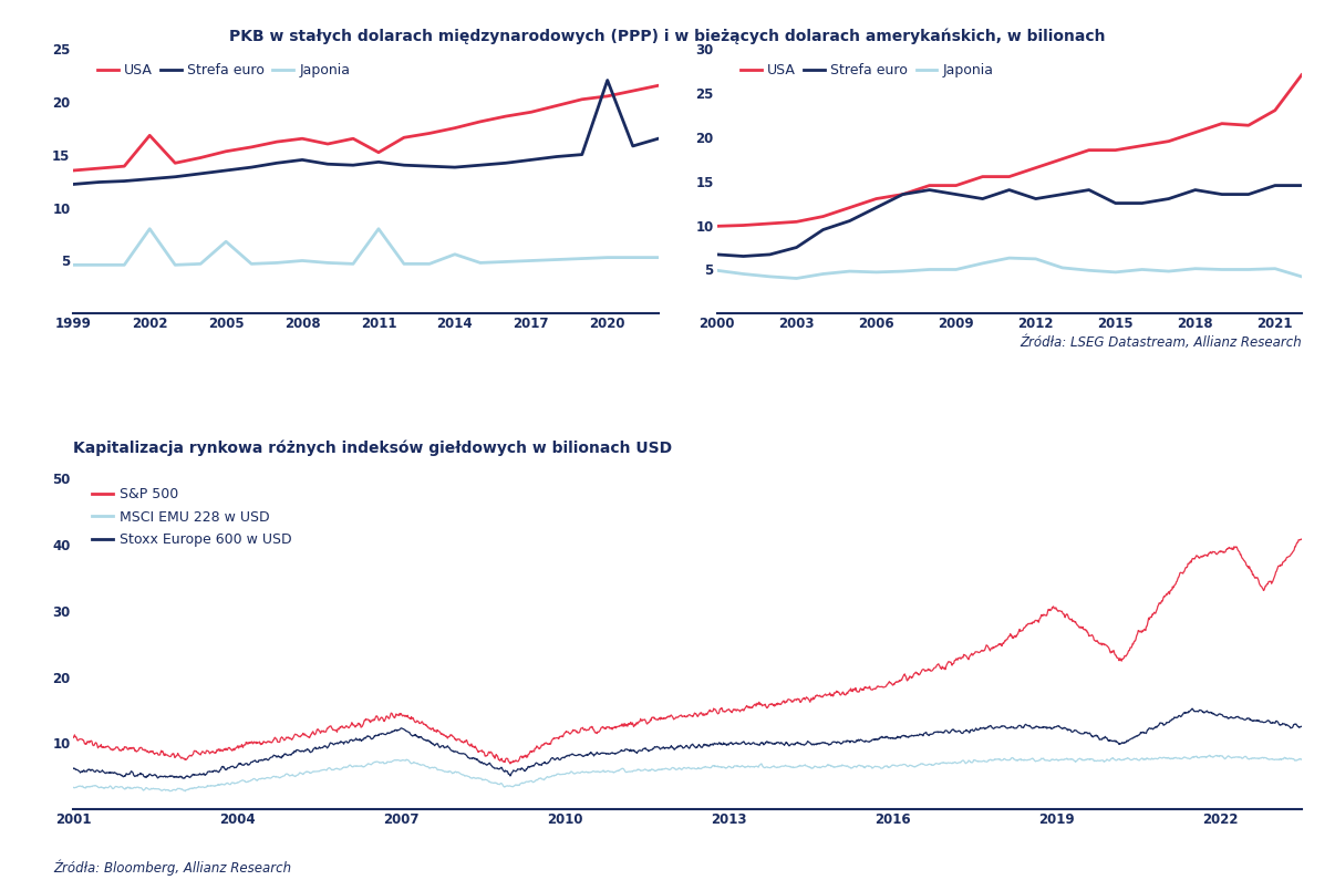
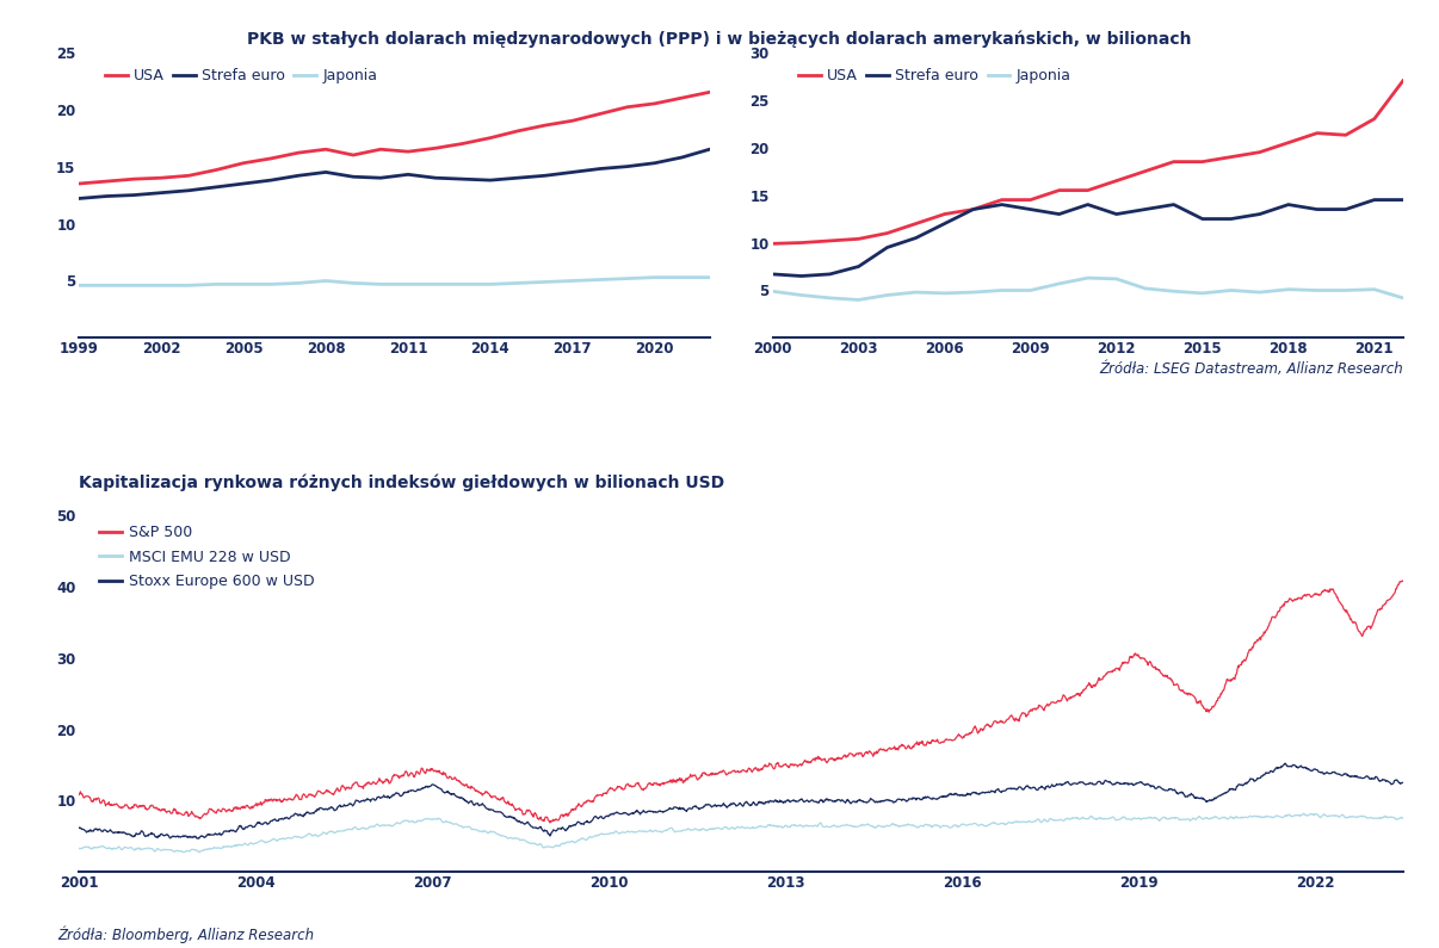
USA/2002: 16.8 -> 14.0
Japonia/2002: 8.0 -> 4.6
Japonia/2005: 6.8 -> 4.7
USA/2011: 15.2 -> 16.3
Japonia/2011: 8.0 -> 4.7
Japonia/2014: 5.6 -> 4.7
Strefa euro/2020: 22.0 -> 15.3
